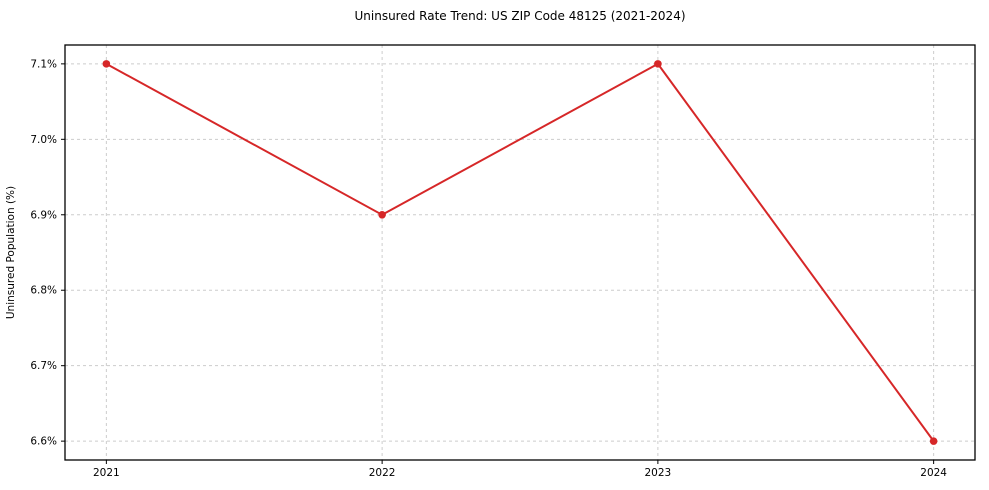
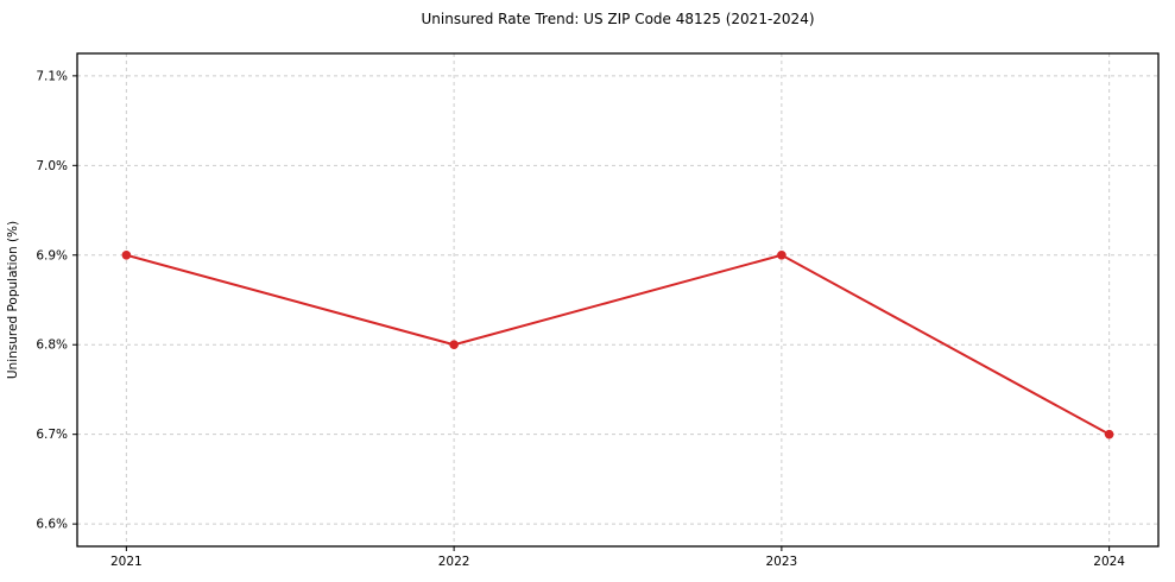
2021: 7.1% -> 6.9%
2022: 6.9% -> 6.8%
2023: 7.1% -> 6.9%
2024: 6.6% -> 6.7%
